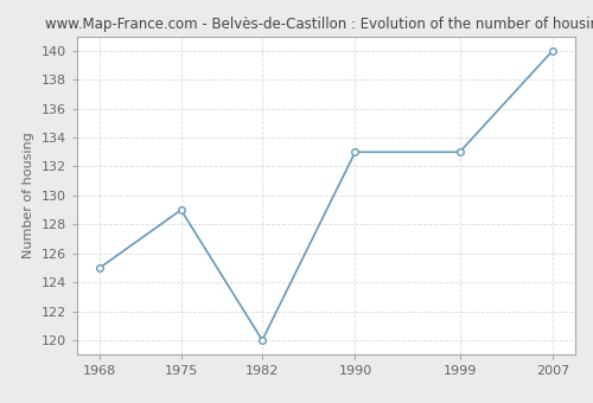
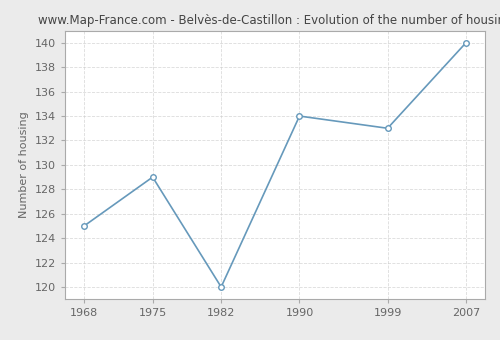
1990: 133 -> 134
